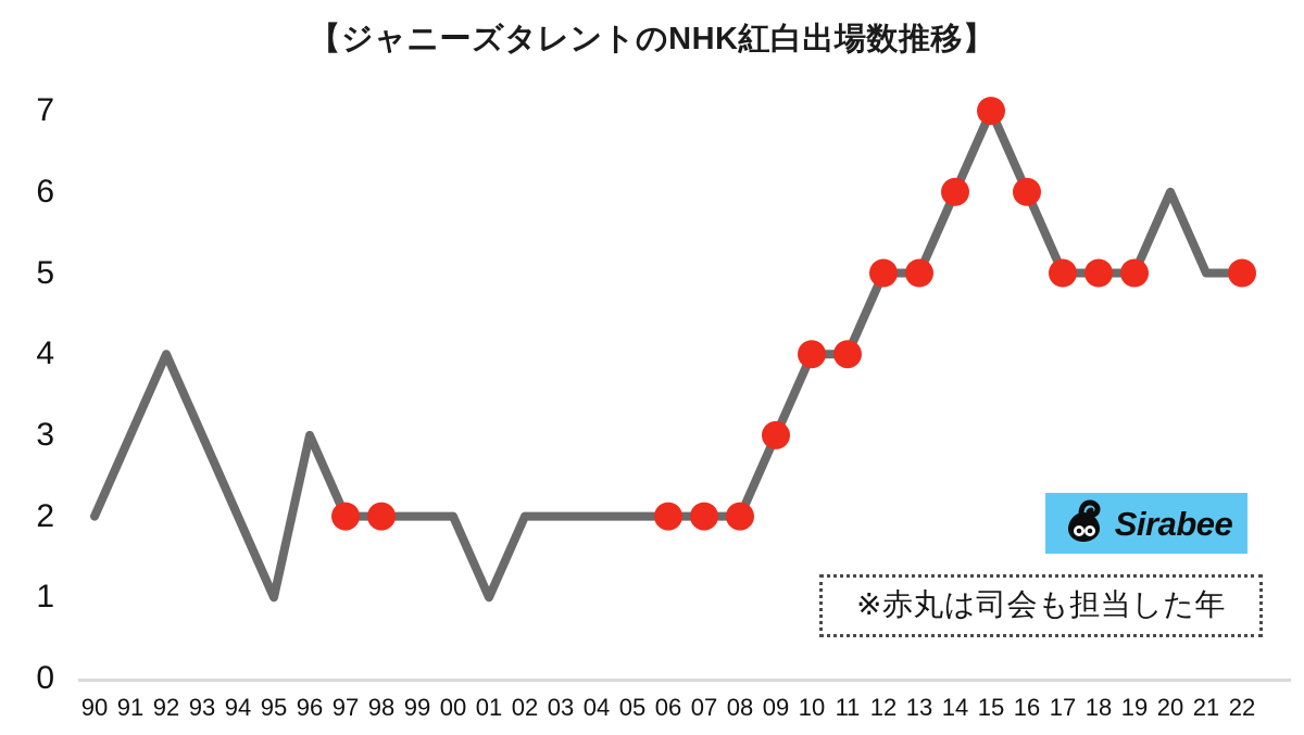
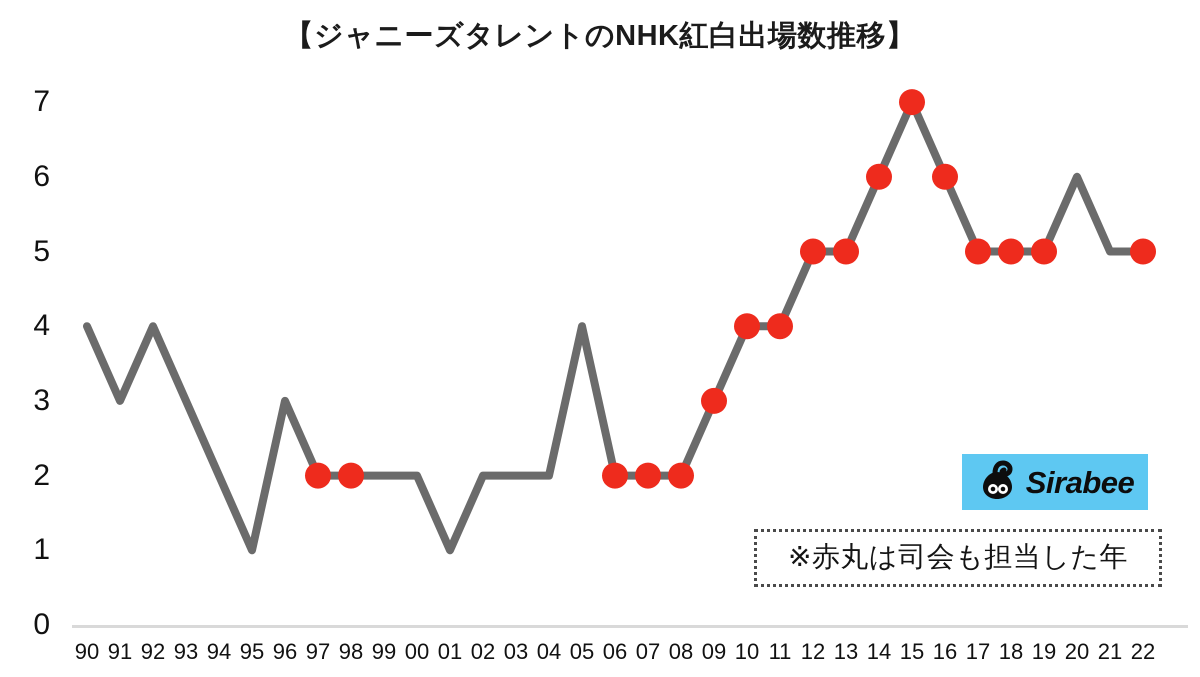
90: 2 -> 4
05: 2 -> 4
